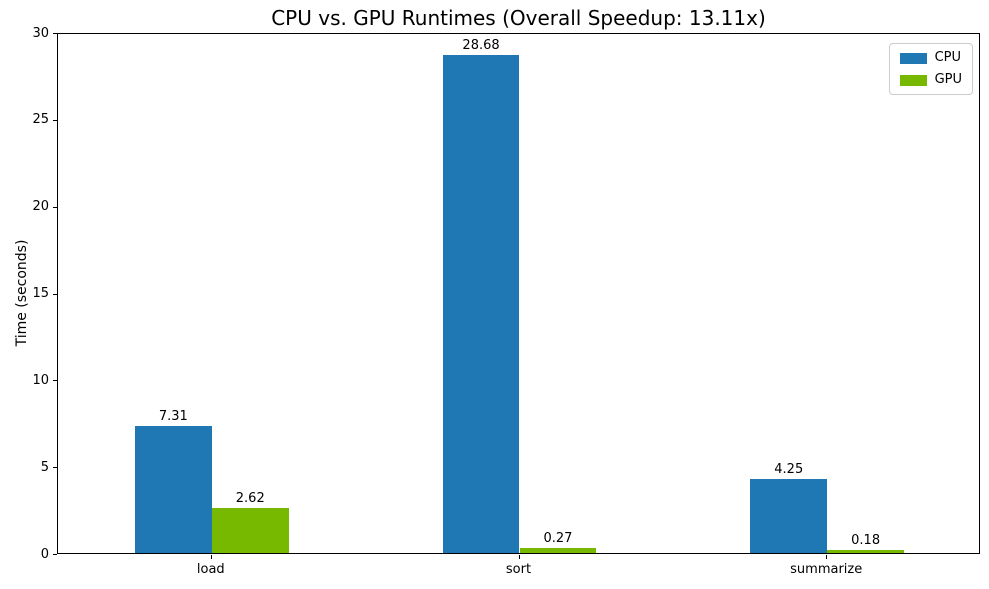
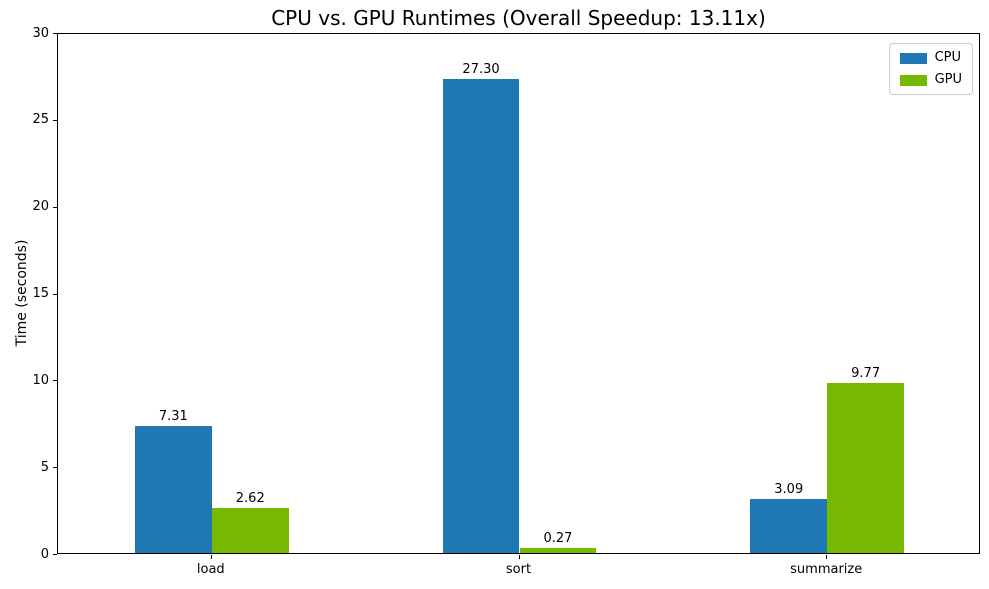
CPU/sort: 28.68 -> 27.30
CPU/summarize: 4.25 -> 3.09
GPU/summarize: 0.18 -> 9.77
